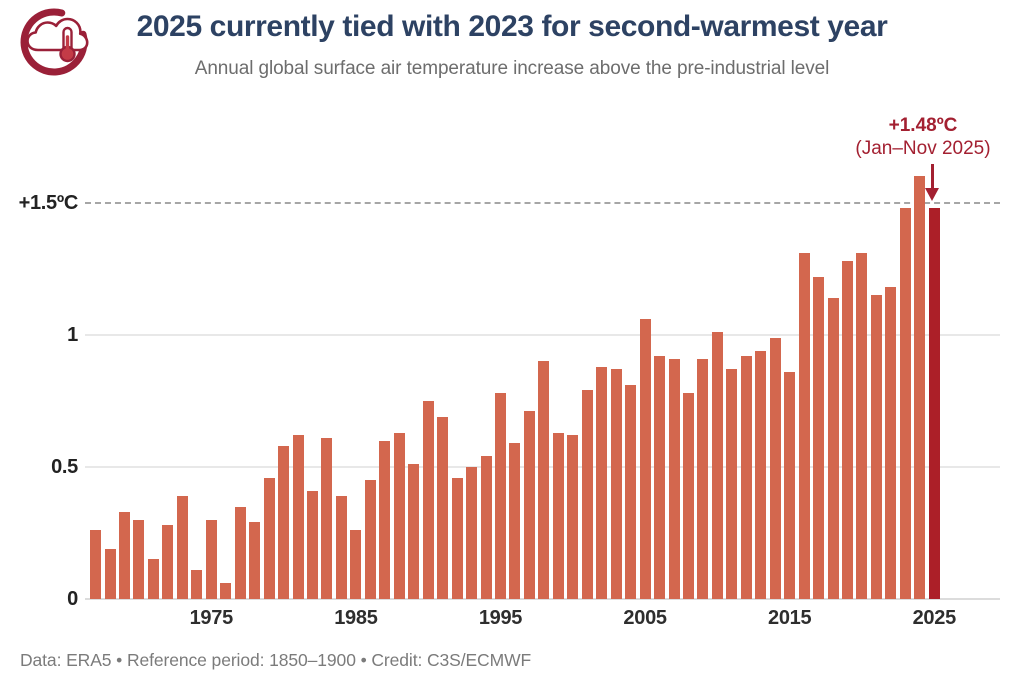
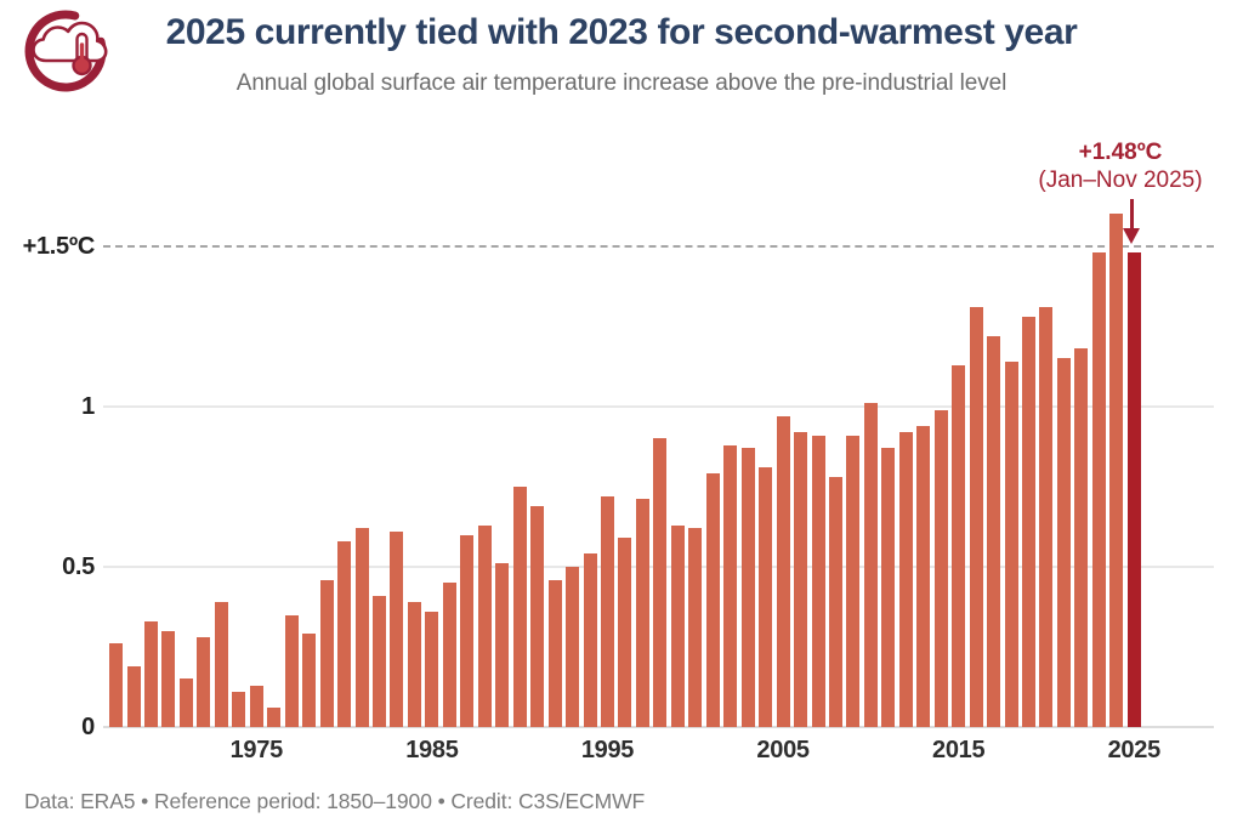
1975: 0.30 -> 0.13
1985: 0.26 -> 0.36
1995: 0.78 -> 0.72
2005: 1.06 -> 0.97
2015: 0.86 -> 1.13
